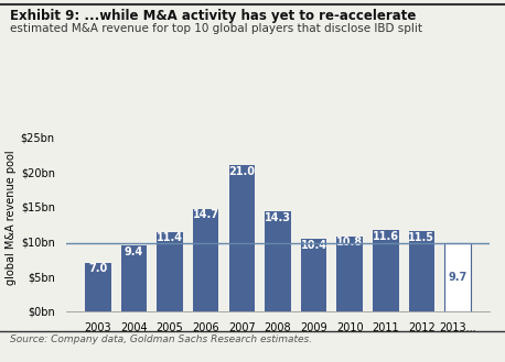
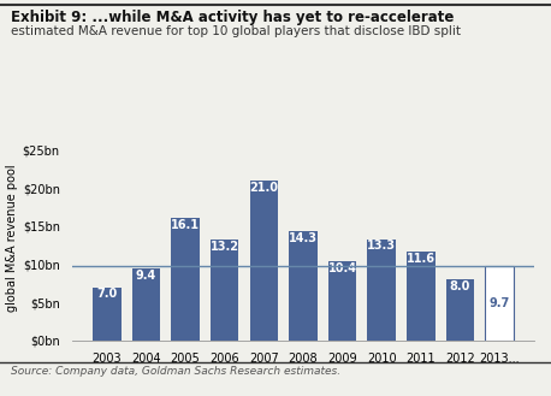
2005: 11.4 -> 16.1
2006: 14.7 -> 13.2
2010: 10.8 -> 13.3
2012: 11.5 -> 8.0
